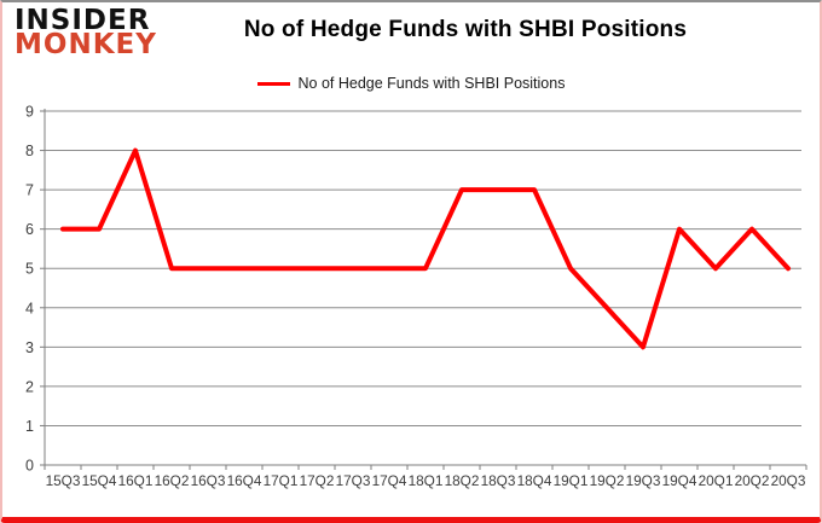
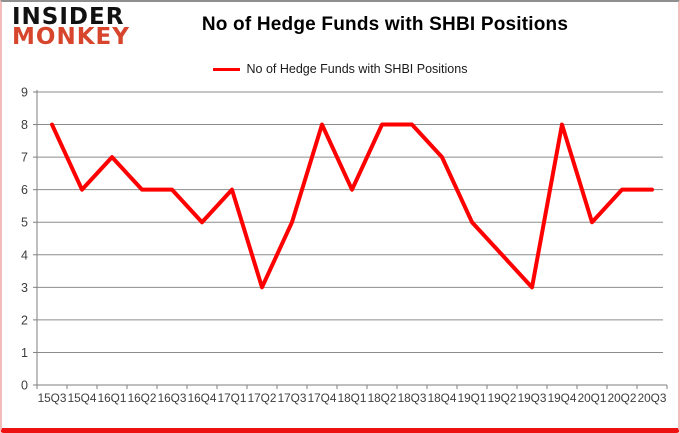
15Q3: 6 -> 8
16Q1: 8 -> 7
16Q2: 5 -> 6
16Q3: 5 -> 6
17Q1: 5 -> 6
17Q2: 5 -> 3
17Q4: 5 -> 8
18Q1: 5 -> 6
18Q2: 7 -> 8
18Q3: 7 -> 8
19Q4: 6 -> 8
20Q3: 5 -> 6
